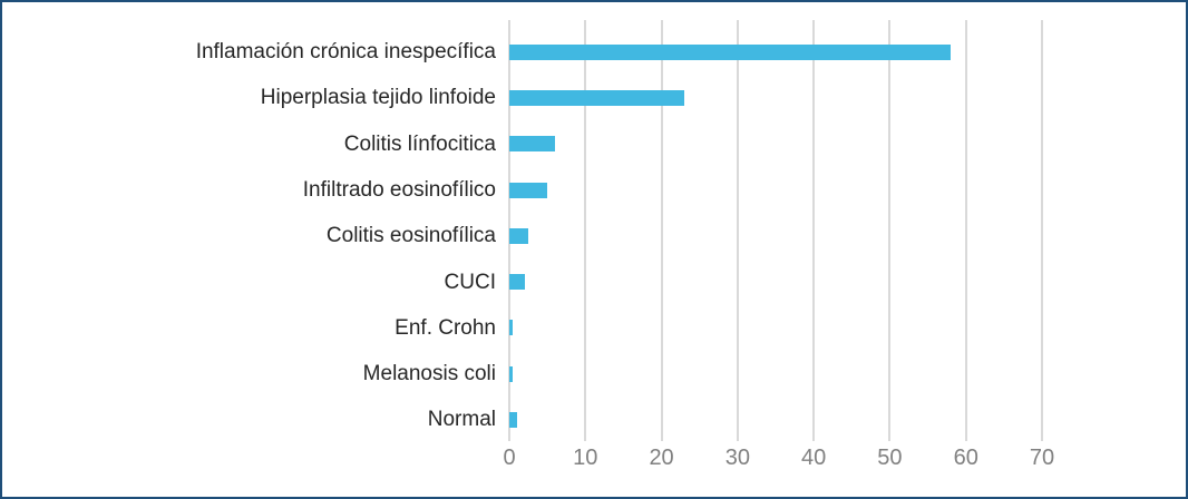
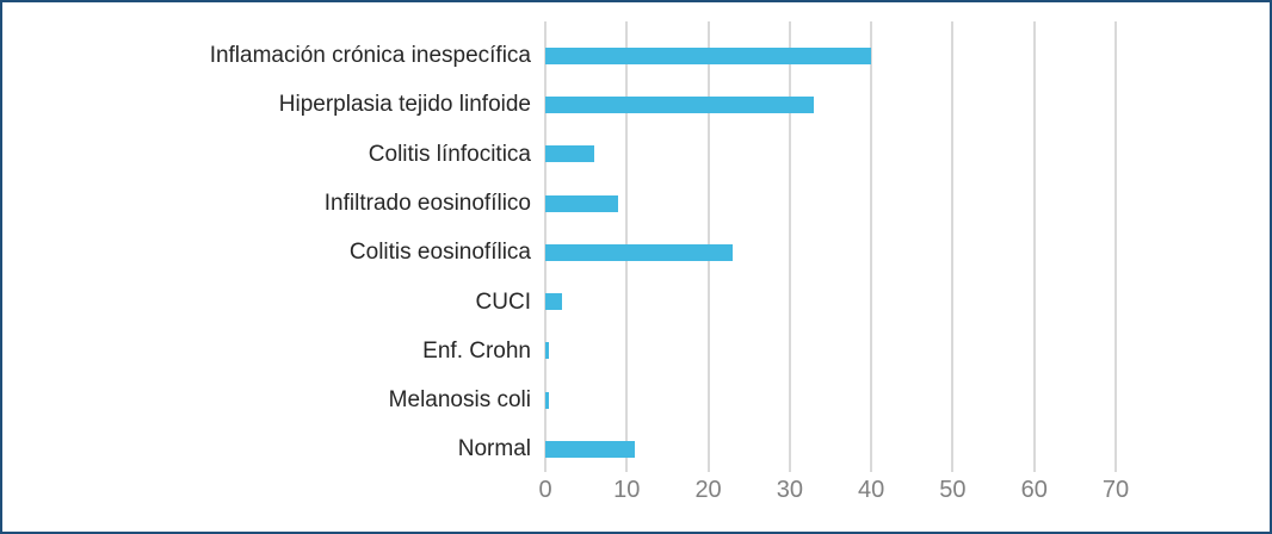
Inflamación crónica inespecífica: 58 -> 40
Hiperplasia tejido linfoide: 23 -> 33
Infiltrado eosinofílico: 5 -> 9
Colitis eosinofílica: 2 -> 23
Normal: 1 -> 11
